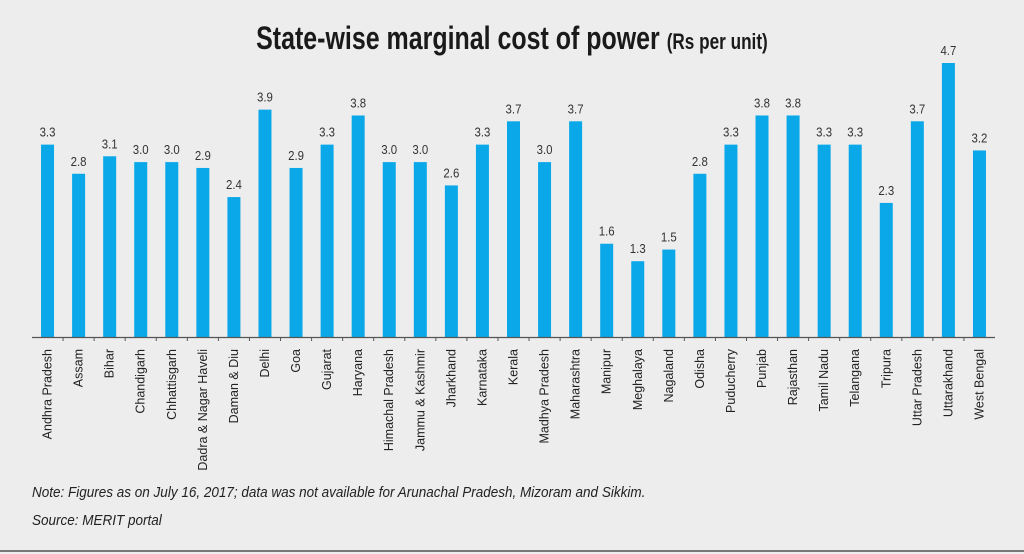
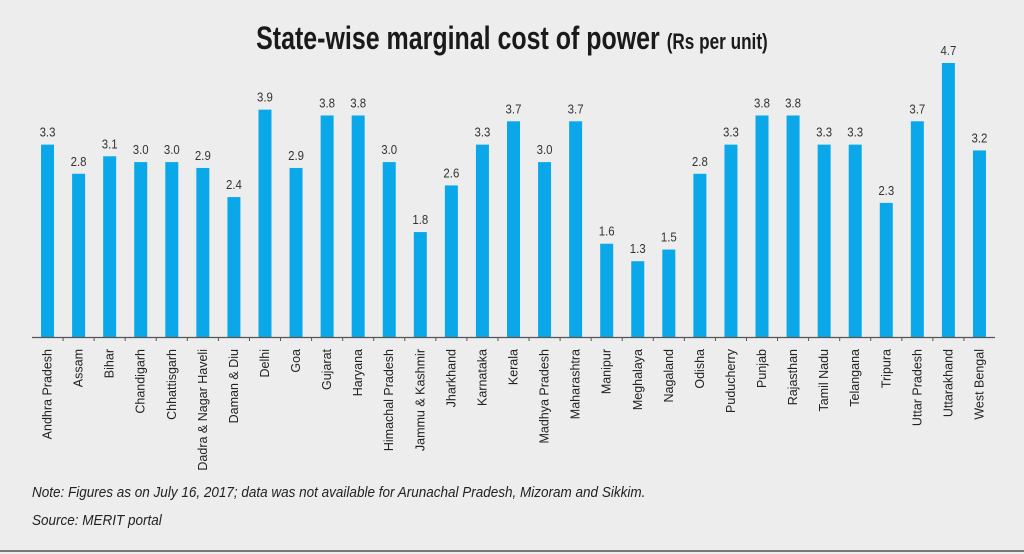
Gujarat: 3.3 -> 3.8
Jammu & Kashmir: 3.0 -> 1.8
